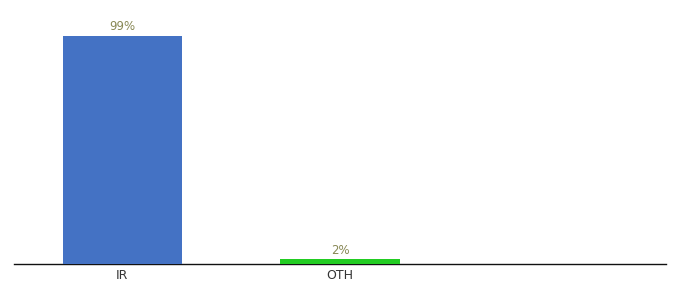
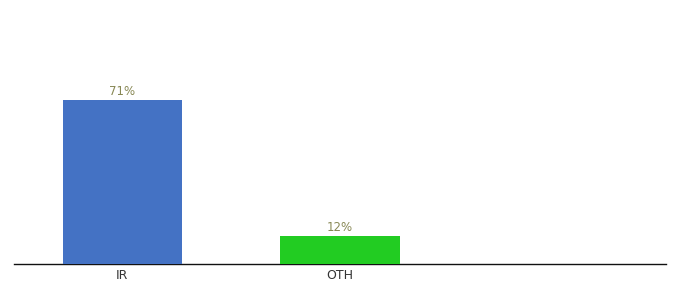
IR: 99% -> 71%
OTH: 2% -> 12%
